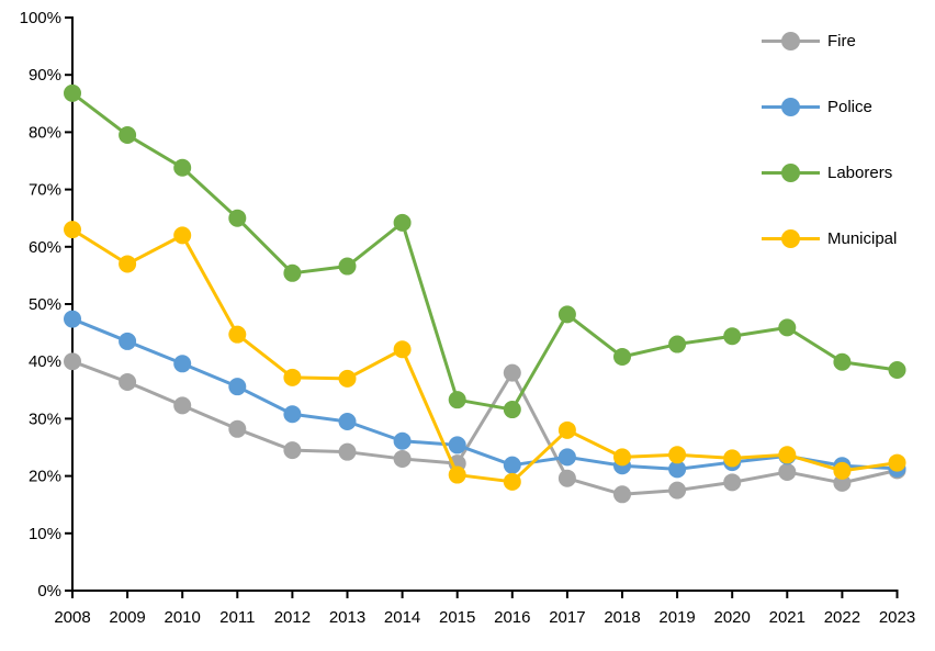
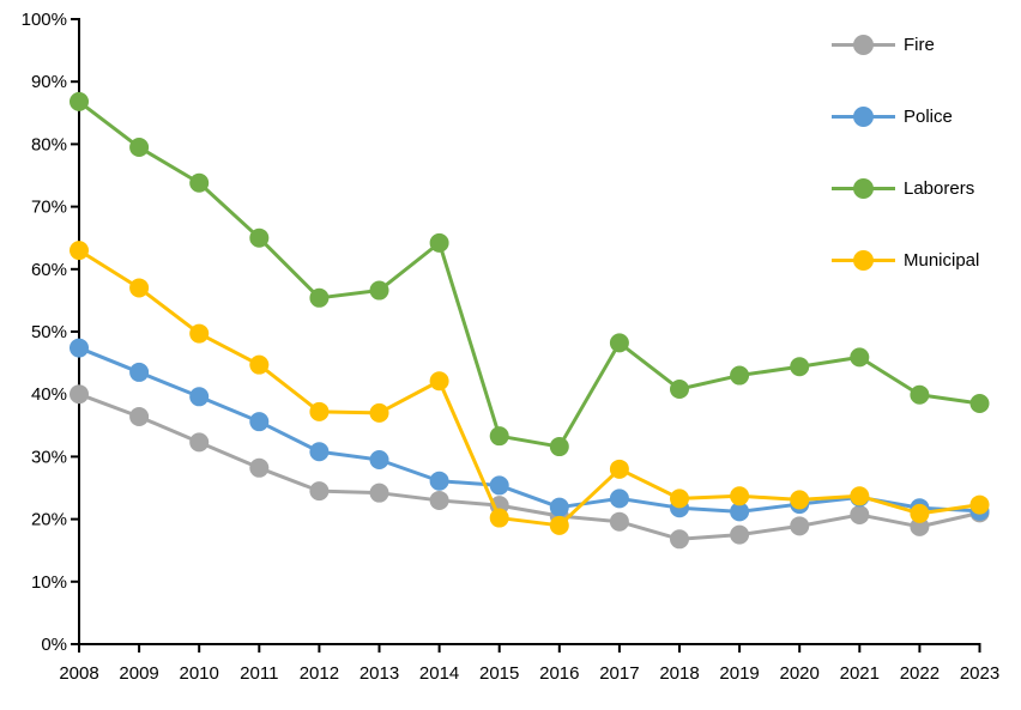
Municipal/2010: 62% -> 50%
Fire/2016: 38% -> 20%
